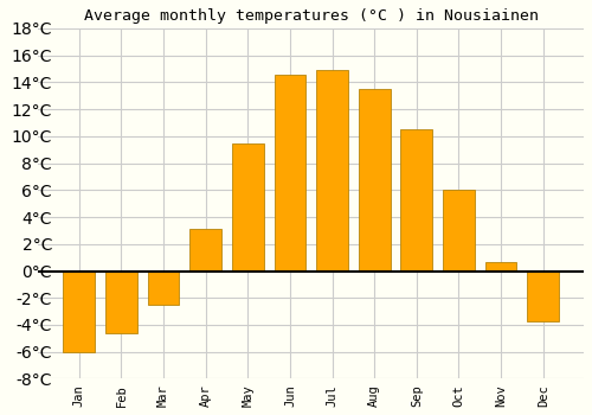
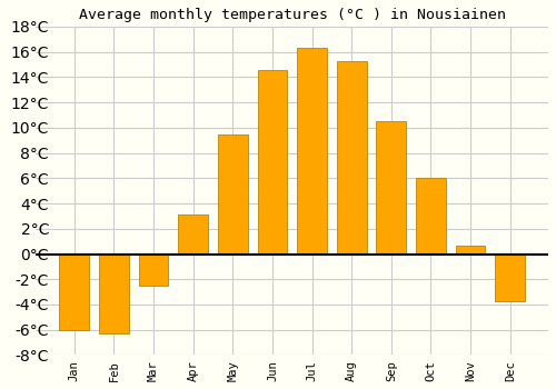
Feb: -4.6°C -> -6.3°C
Jul: 14.9°C -> 16.3°C
Aug: 13.5°C -> 15.3°C
